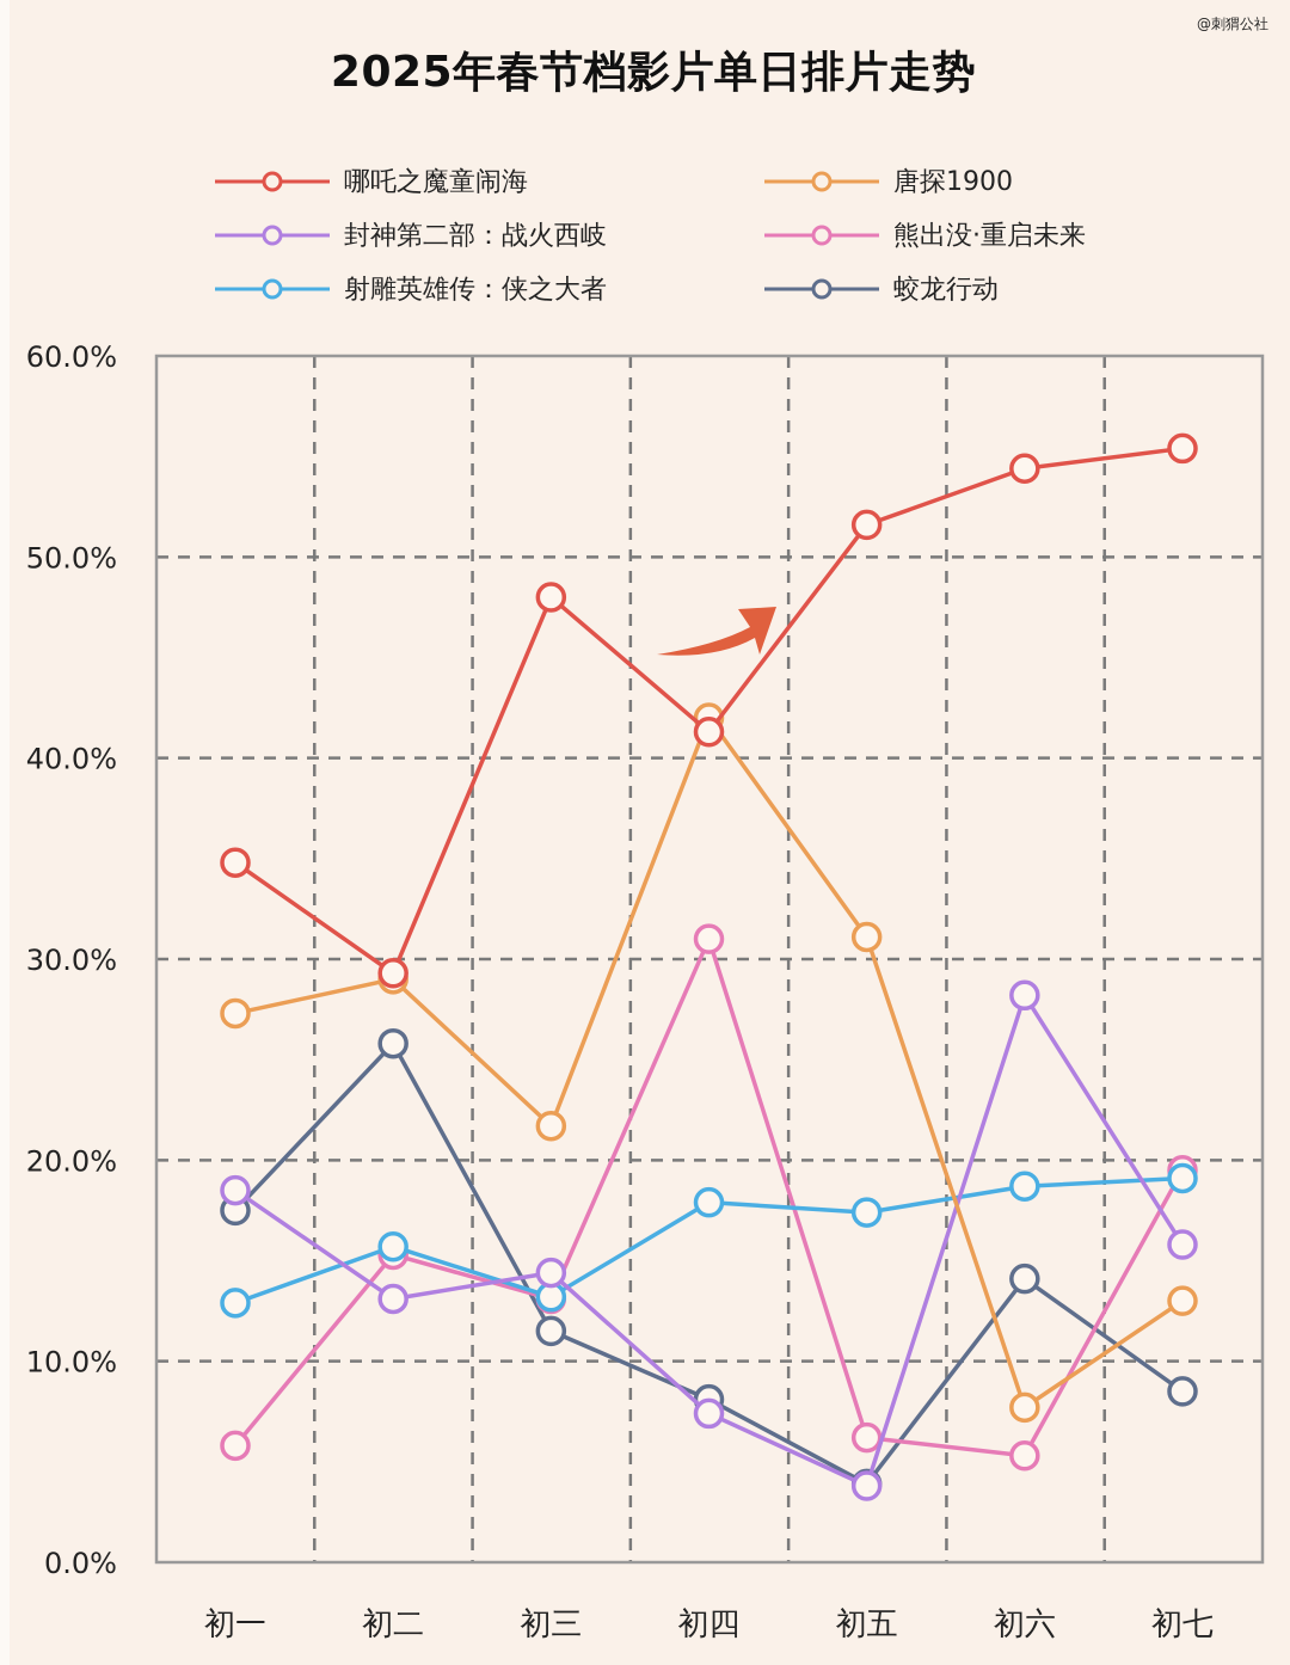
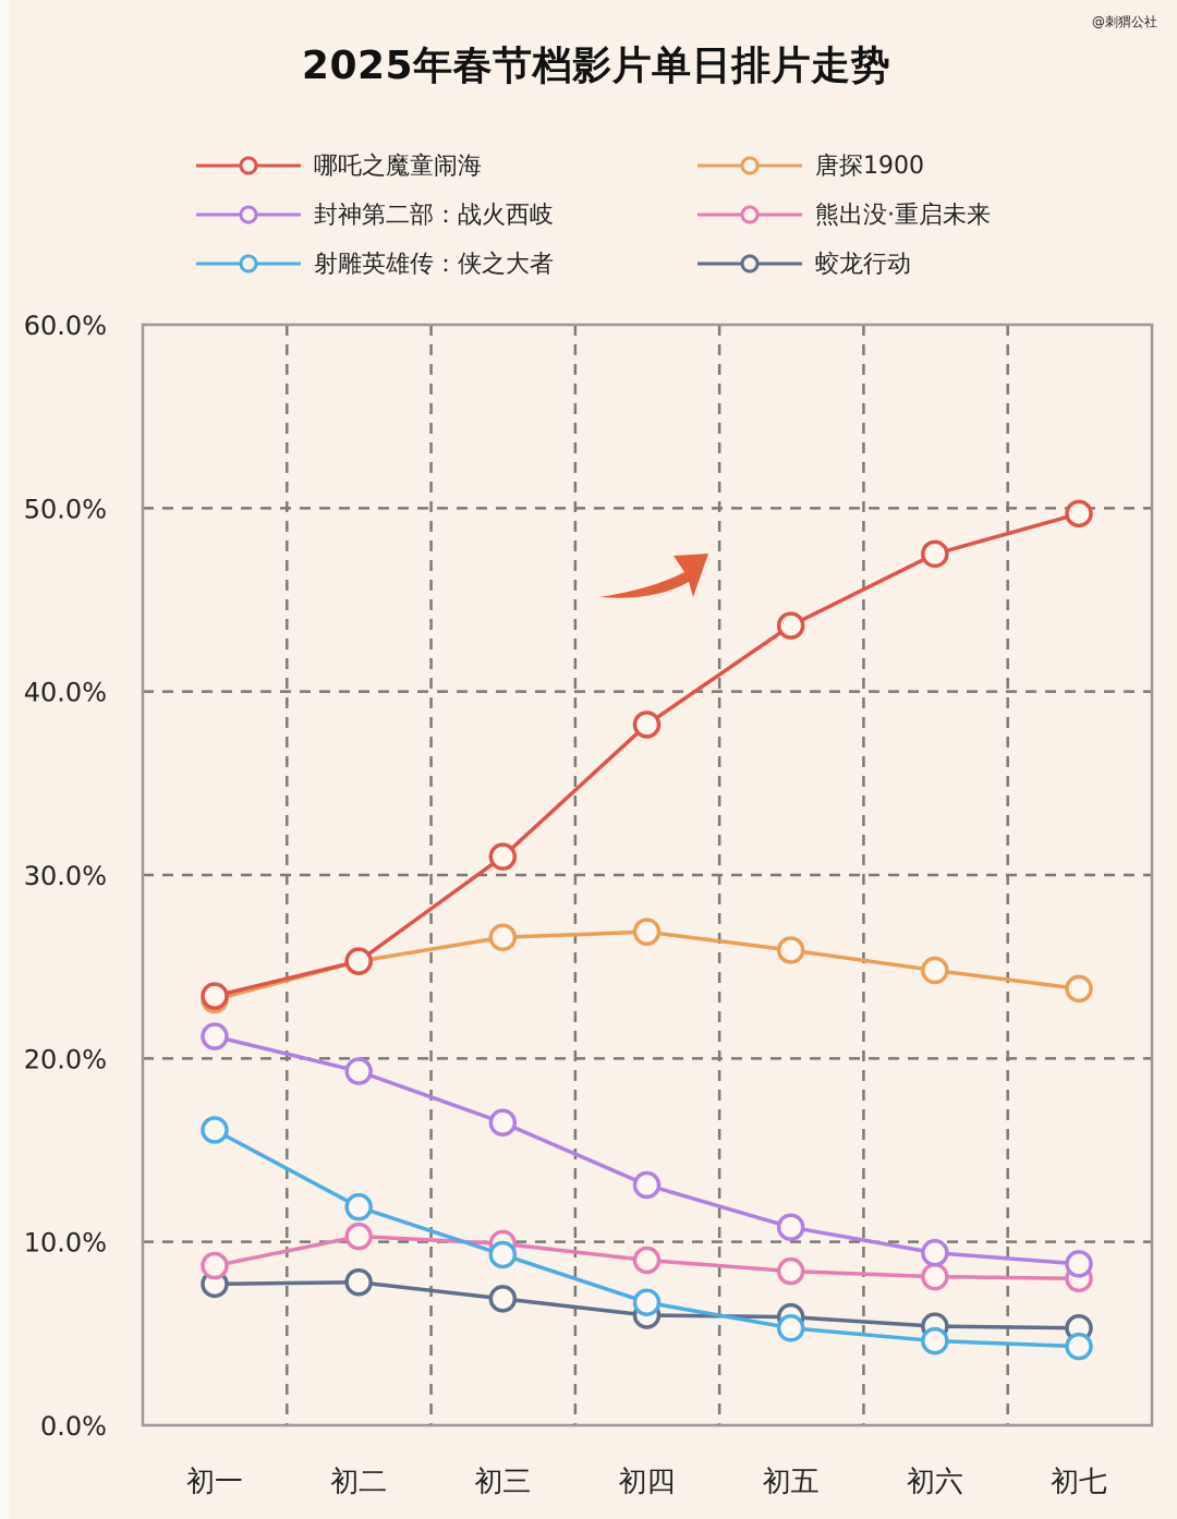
哪吒之魔童闹海/初一: 34.8% -> 23.4%
唐探1900/初一: 27.3% -> 23.2%
封神第二部：战火西岐/初一: 18.5% -> 21.2%
熊出没·重启未来/初一: 5.8% -> 8.7%
射雕英雄传：侠之大者/初一: 12.9% -> 16.1%
蛟龙行动/初一: 17.5% -> 7.7%
哪吒之魔童闹海/初二: 29.3% -> 25.3%
唐探1900/初二: 29.0% -> 25.3%
封神第二部：战火西岐/初二: 13.1% -> 19.3%
熊出没·重启未来/初二: 15.3% -> 10.3%
射雕英雄传：侠之大者/初二: 15.7% -> 11.9%
蛟龙行动/初二: 25.8% -> 7.8%
哪吒之魔童闹海/初三: 48.0% -> 31.0%
唐探1900/初三: 21.7% -> 26.6%
封神第二部：战火西岐/初三: 14.4% -> 16.5%
熊出没·重启未来/初三: 13.1% -> 9.9%
射雕英雄传：侠之大者/初三: 13.2% -> 9.3%
蛟龙行动/初三: 11.5% -> 6.9%
哪吒之魔童闹海/初四: 41.3% -> 38.2%
唐探1900/初四: 42.0% -> 26.9%
封神第二部：战火西岐/初四: 7.4% -> 13.1%
熊出没·重启未来/初四: 31.0% -> 9.0%
射雕英雄传：侠之大者/初四: 17.9% -> 6.7%
蛟龙行动/初四: 8.1% -> 6.0%
哪吒之魔童闹海/初五: 51.6% -> 43.6%
唐探1900/初五: 31.1% -> 25.9%
封神第二部：战火西岐/初五: 3.8% -> 10.8%
熊出没·重启未来/初五: 6.2% -> 8.4%
射雕英雄传：侠之大者/初五: 17.4% -> 5.3%
蛟龙行动/初五: 3.9% -> 5.9%
哪吒之魔童闹海/初六: 54.4% -> 47.5%
唐探1900/初六: 7.7% -> 24.8%
封神第二部：战火西岐/初六: 28.2% -> 9.4%
熊出没·重启未来/初六: 5.3% -> 8.1%
射雕英雄传：侠之大者/初六: 18.7% -> 4.6%
蛟龙行动/初六: 14.1% -> 5.4%
哪吒之魔童闹海/初七: 55.4% -> 49.7%
唐探1900/初七: 13.0% -> 23.8%
封神第二部：战火西岐/初七: 15.8% -> 8.8%
熊出没·重启未来/初七: 19.5% -> 8.0%
射雕英雄传：侠之大者/初七: 19.1% -> 4.3%
蛟龙行动/初七: 8.5% -> 5.3%
